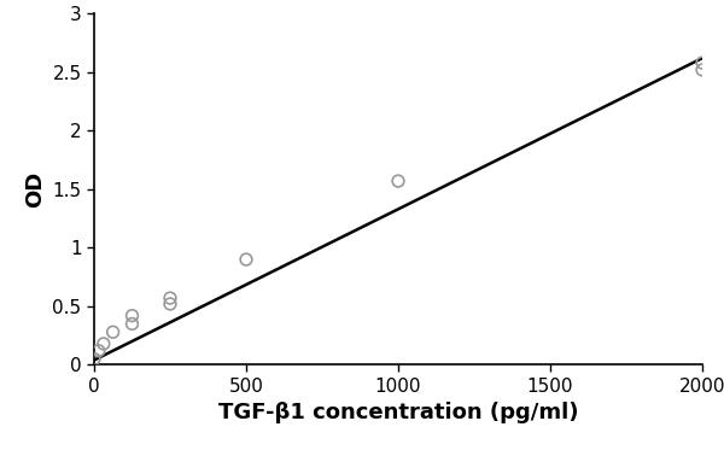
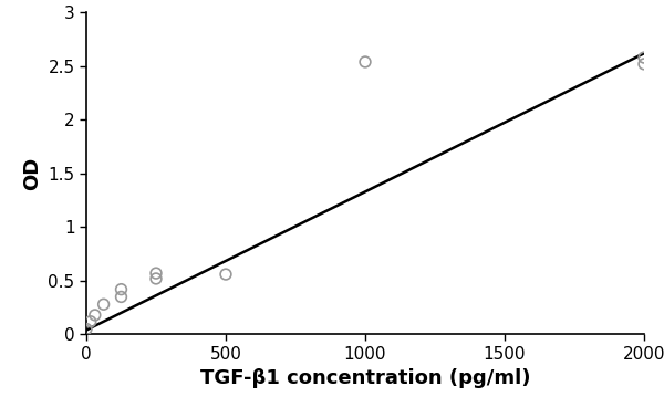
500: 0.90 -> 0.56
1000: 1.57 -> 2.54
